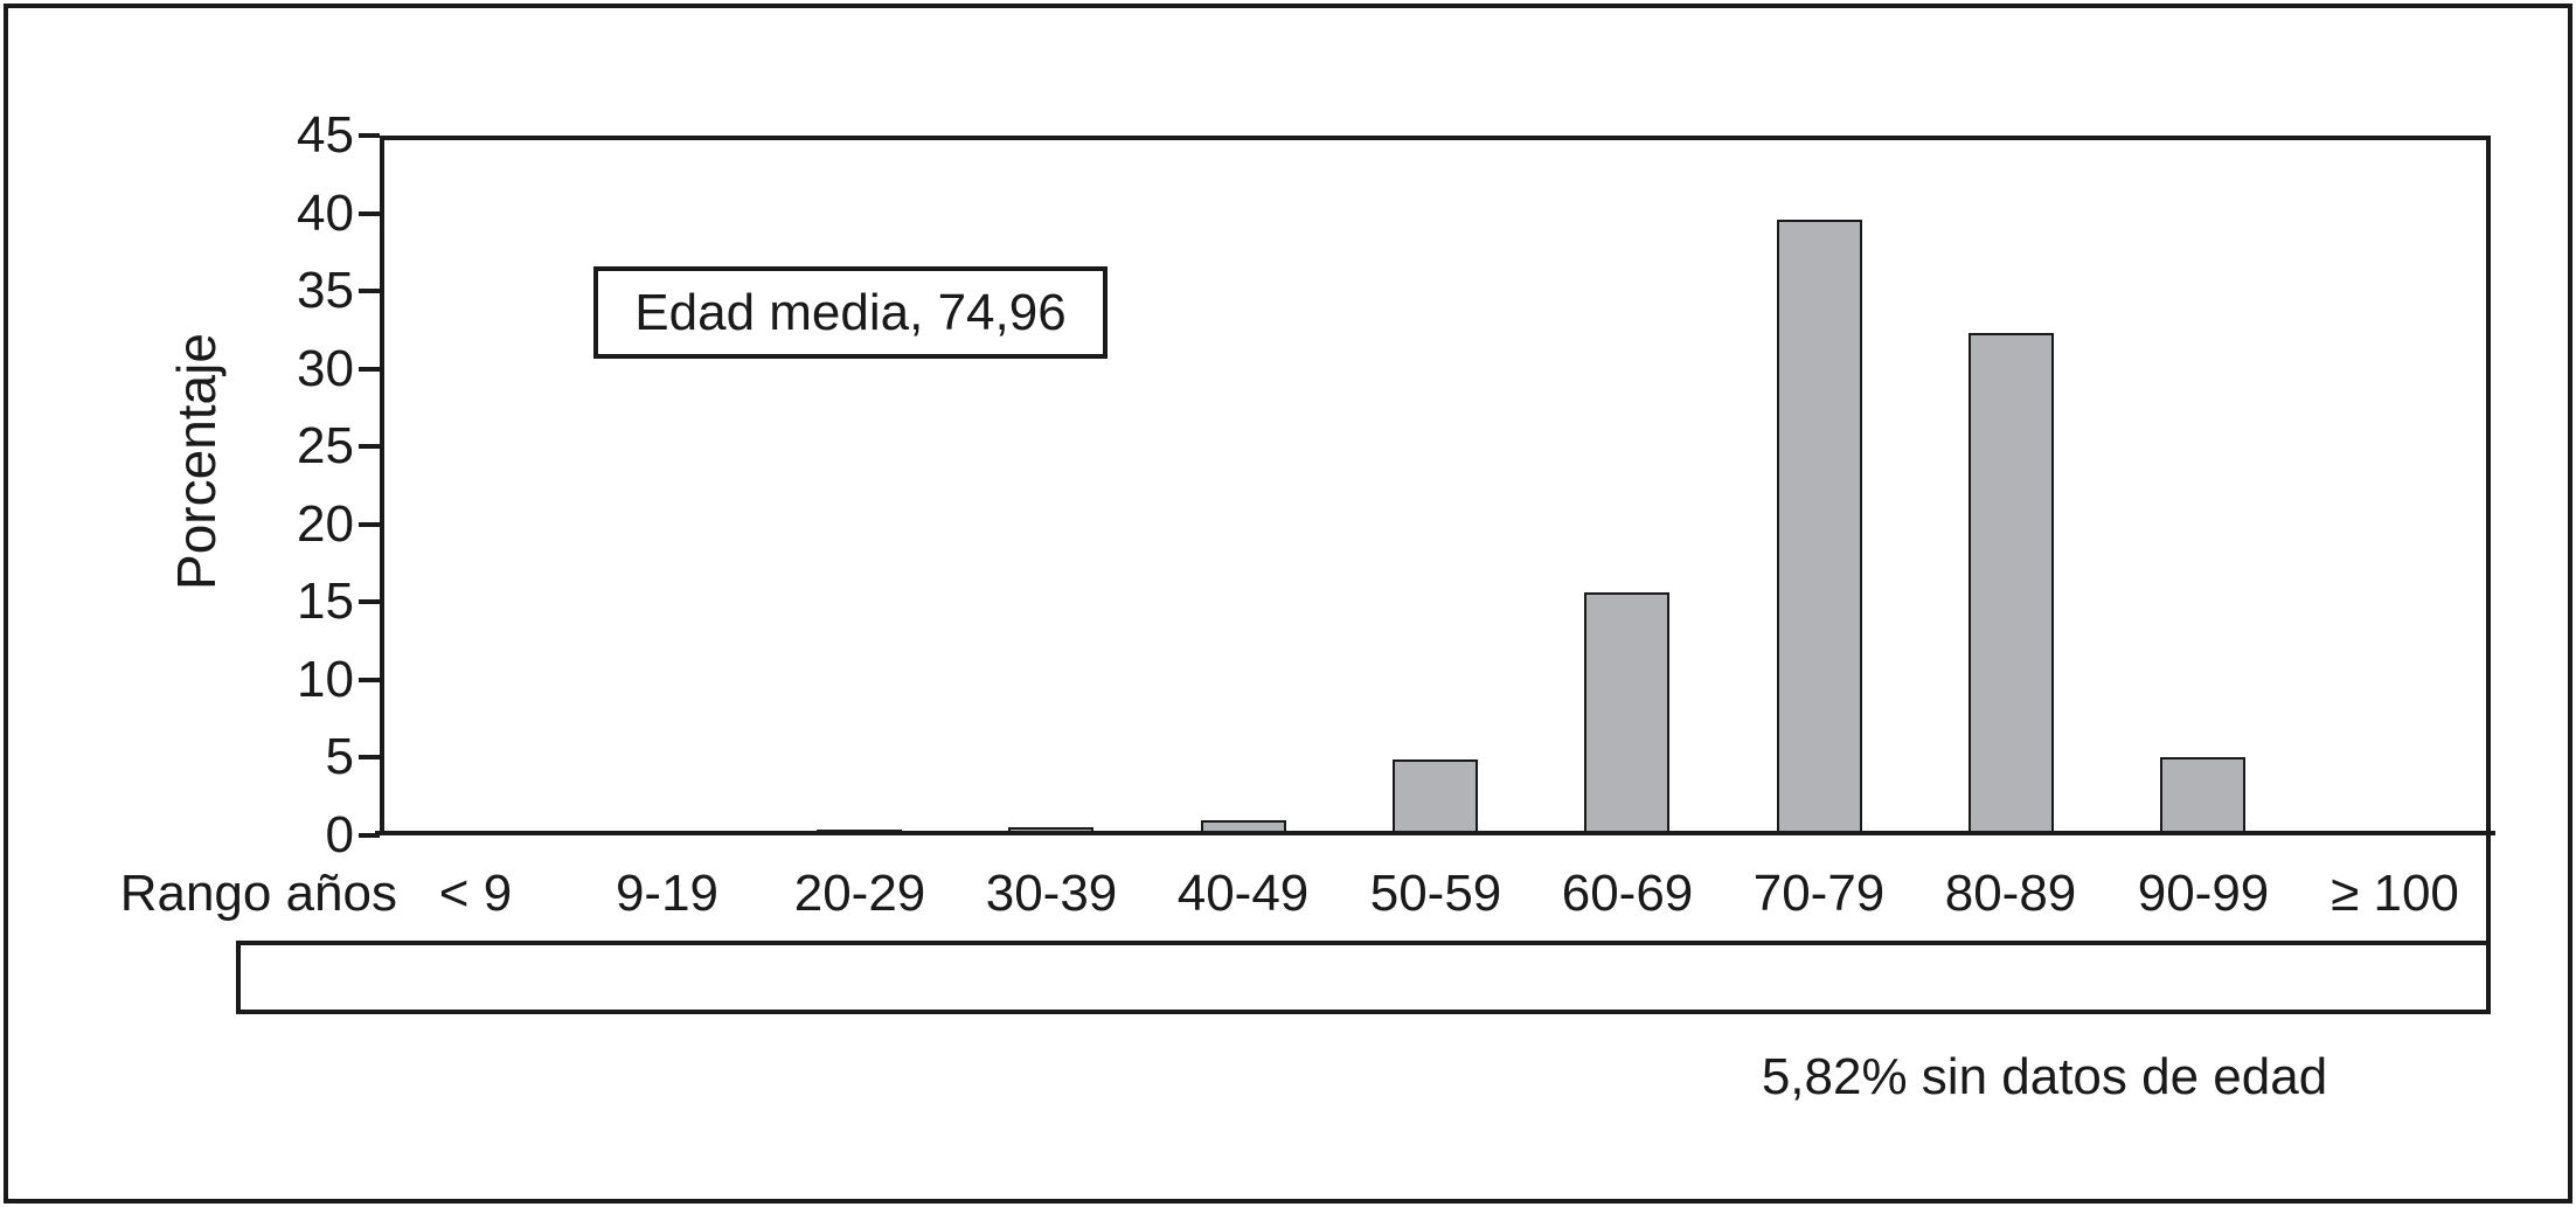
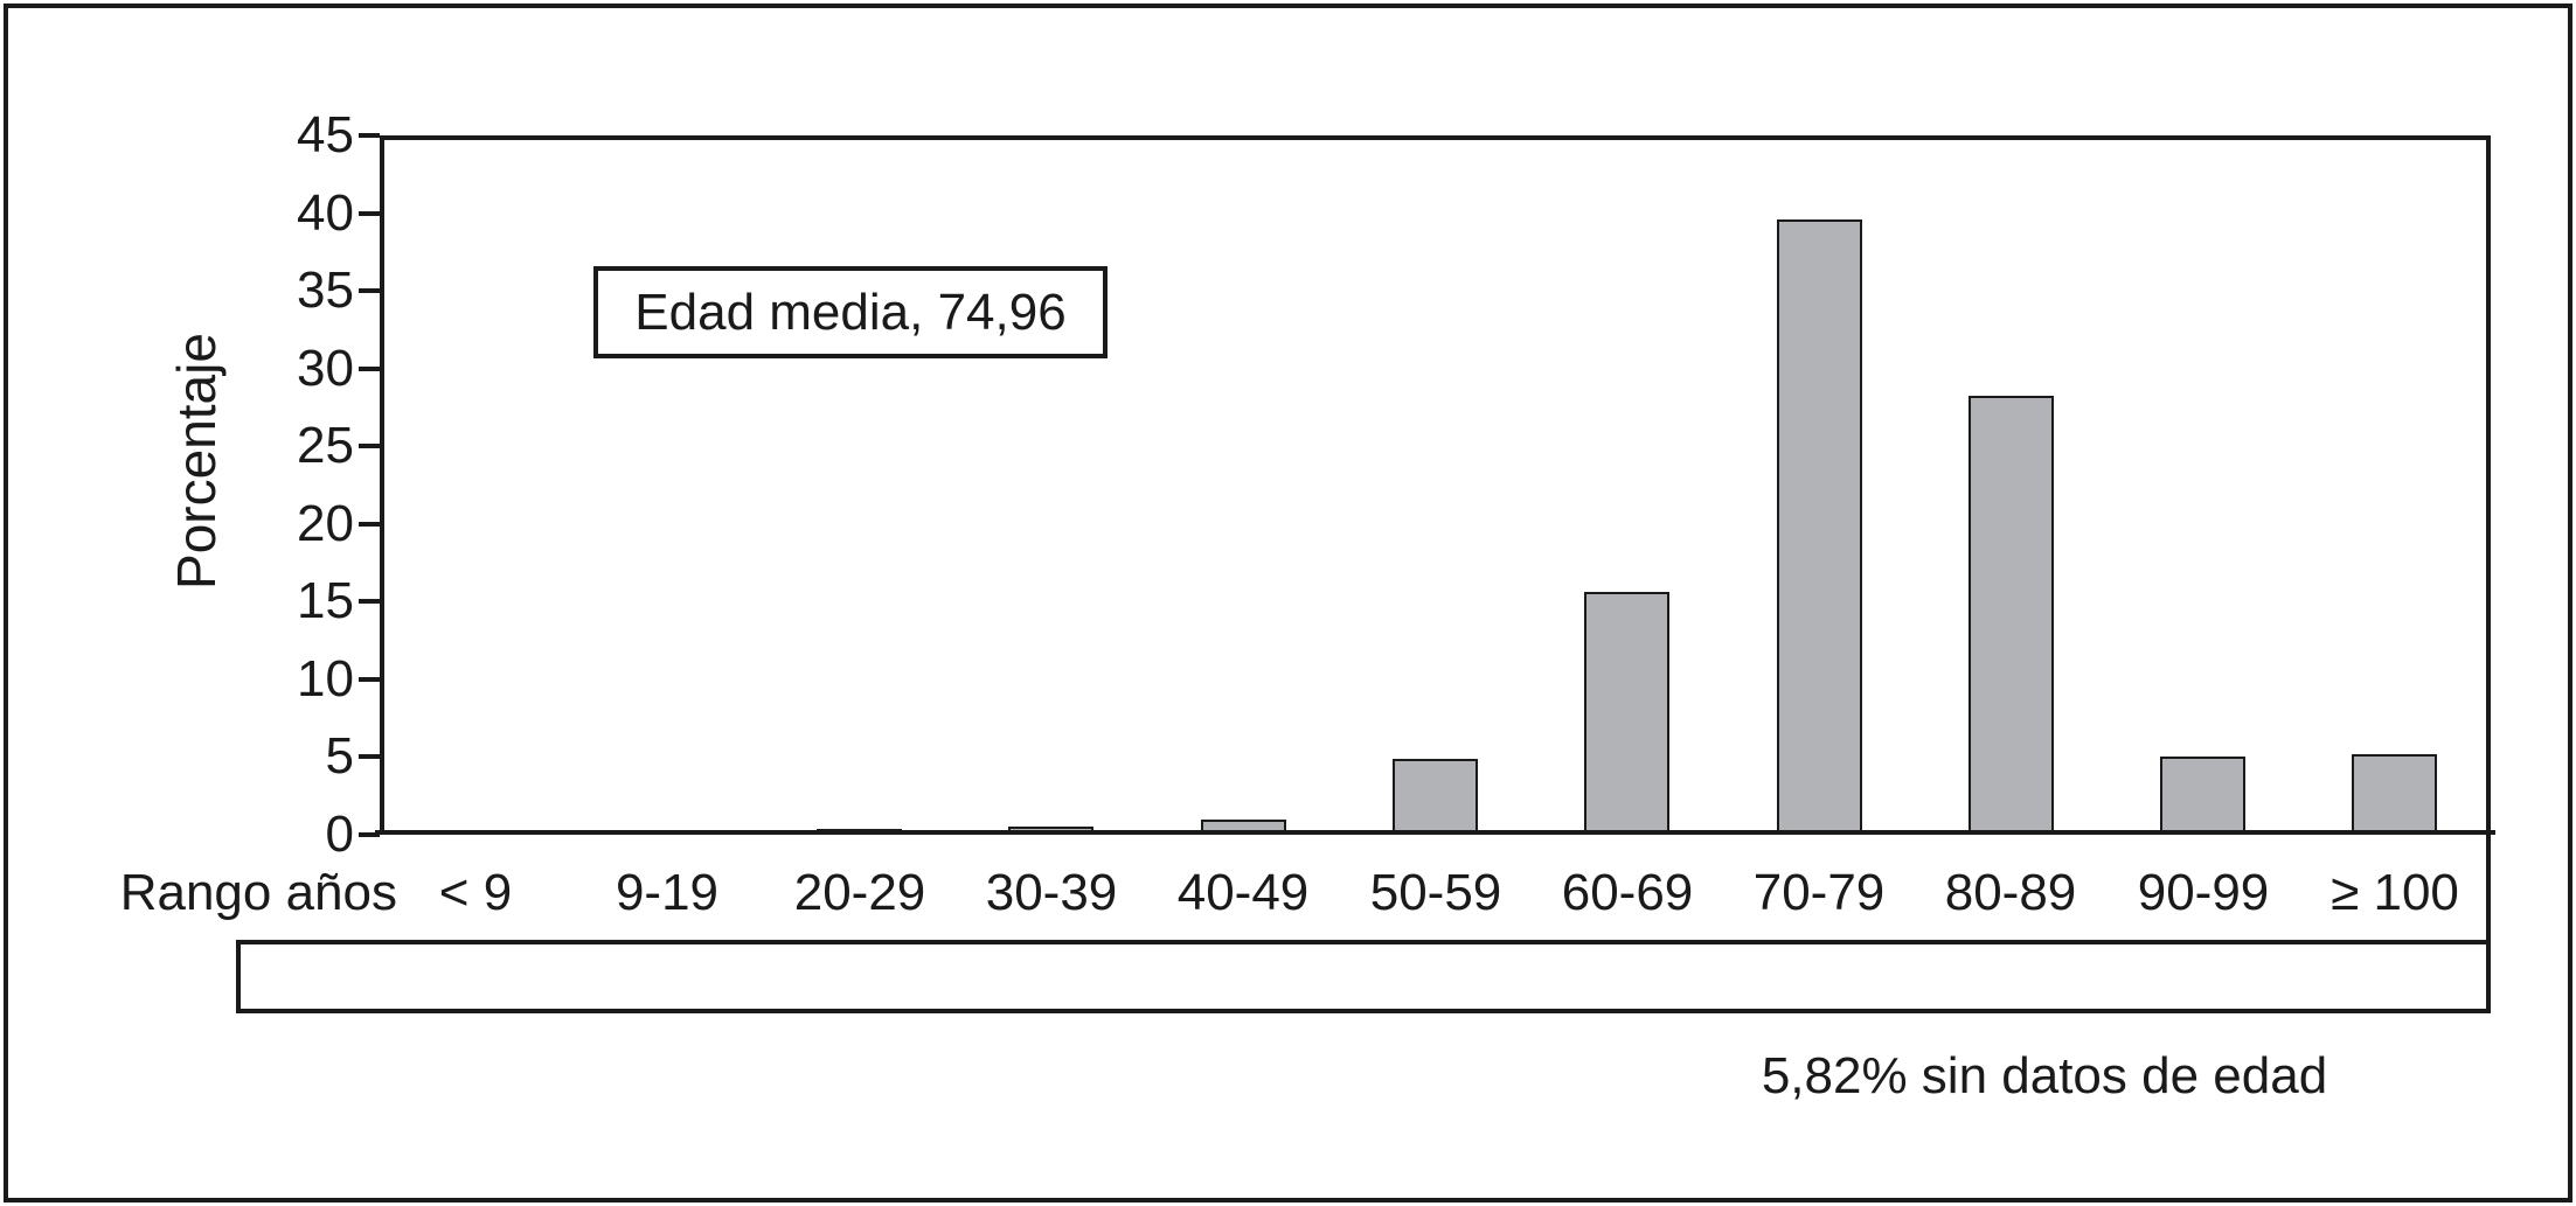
80-89: 32,28 -> 28,21
≥ 100: 0,14 -> 5,18
